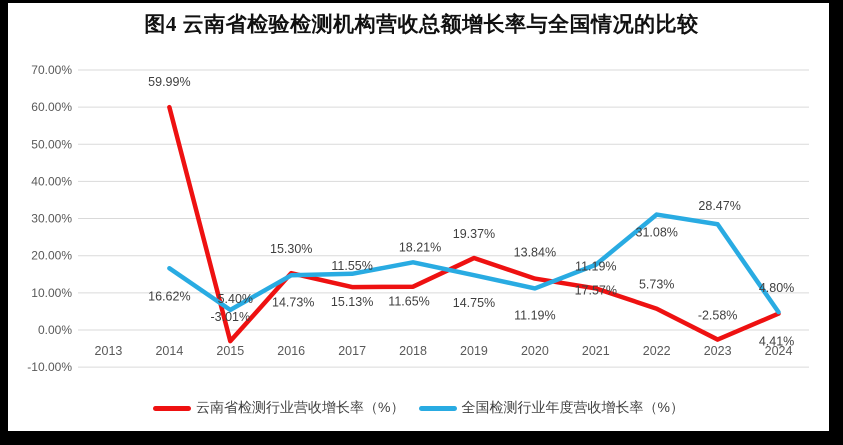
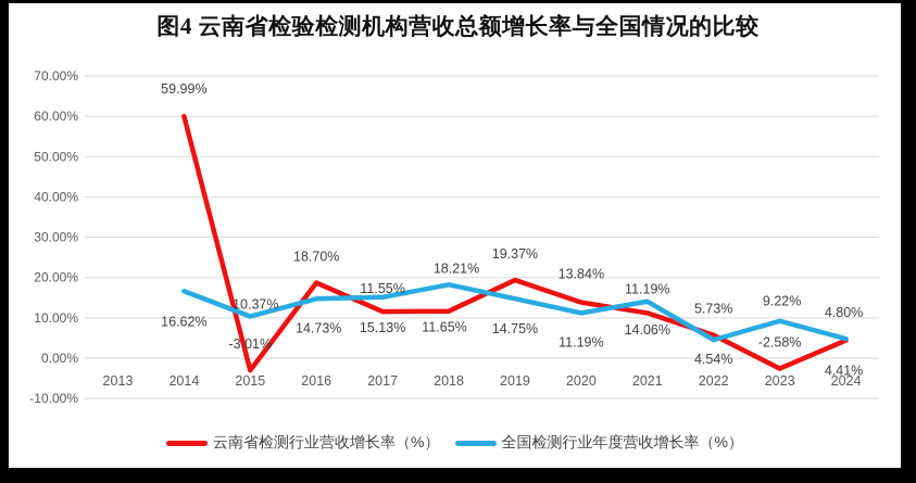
全国检测行业年度营收增长率（%）/2015: 5.40% -> 10.37%
云南省检测行业营收增长率（%）/2016: 15.30% -> 18.70%
全国检测行业年度营收增长率（%）/2021: 17.57% -> 14.06%
全国检测行业年度营收增长率（%）/2022: 31.08% -> 4.54%
全国检测行业年度营收增长率（%）/2023: 28.47% -> 9.22%
